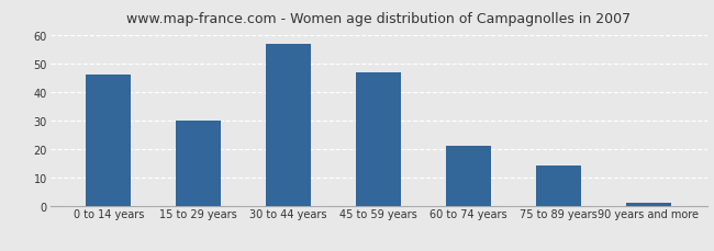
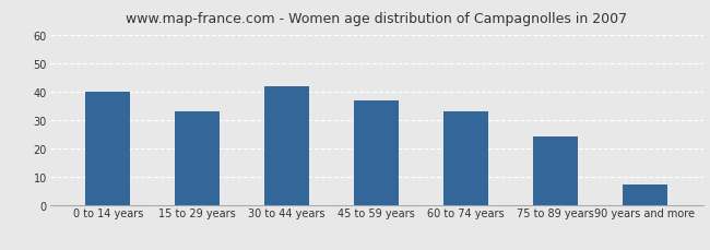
0 to 14 years: 46 -> 40
15 to 29 years: 30 -> 33
30 to 44 years: 57 -> 42
45 to 59 years: 47 -> 37
60 to 74 years: 21 -> 33
75 to 89 years: 14 -> 24
90 years and more: 1 -> 7
